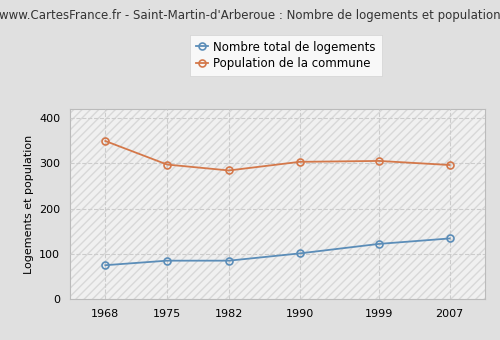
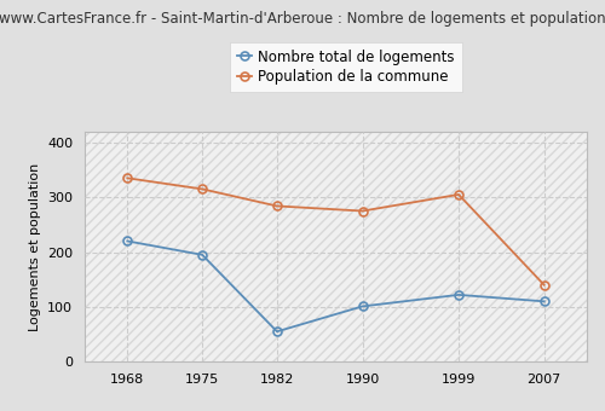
Nombre total de logements/1968: 75 -> 220
Population de la commune/1968: 349 -> 335
Nombre total de logements/1975: 85 -> 195
Population de la commune/1975: 297 -> 315
Nombre total de logements/1982: 85 -> 55
Population de la commune/1990: 303 -> 275
Nombre total de logements/2007: 134 -> 110
Population de la commune/2007: 296 -> 140
